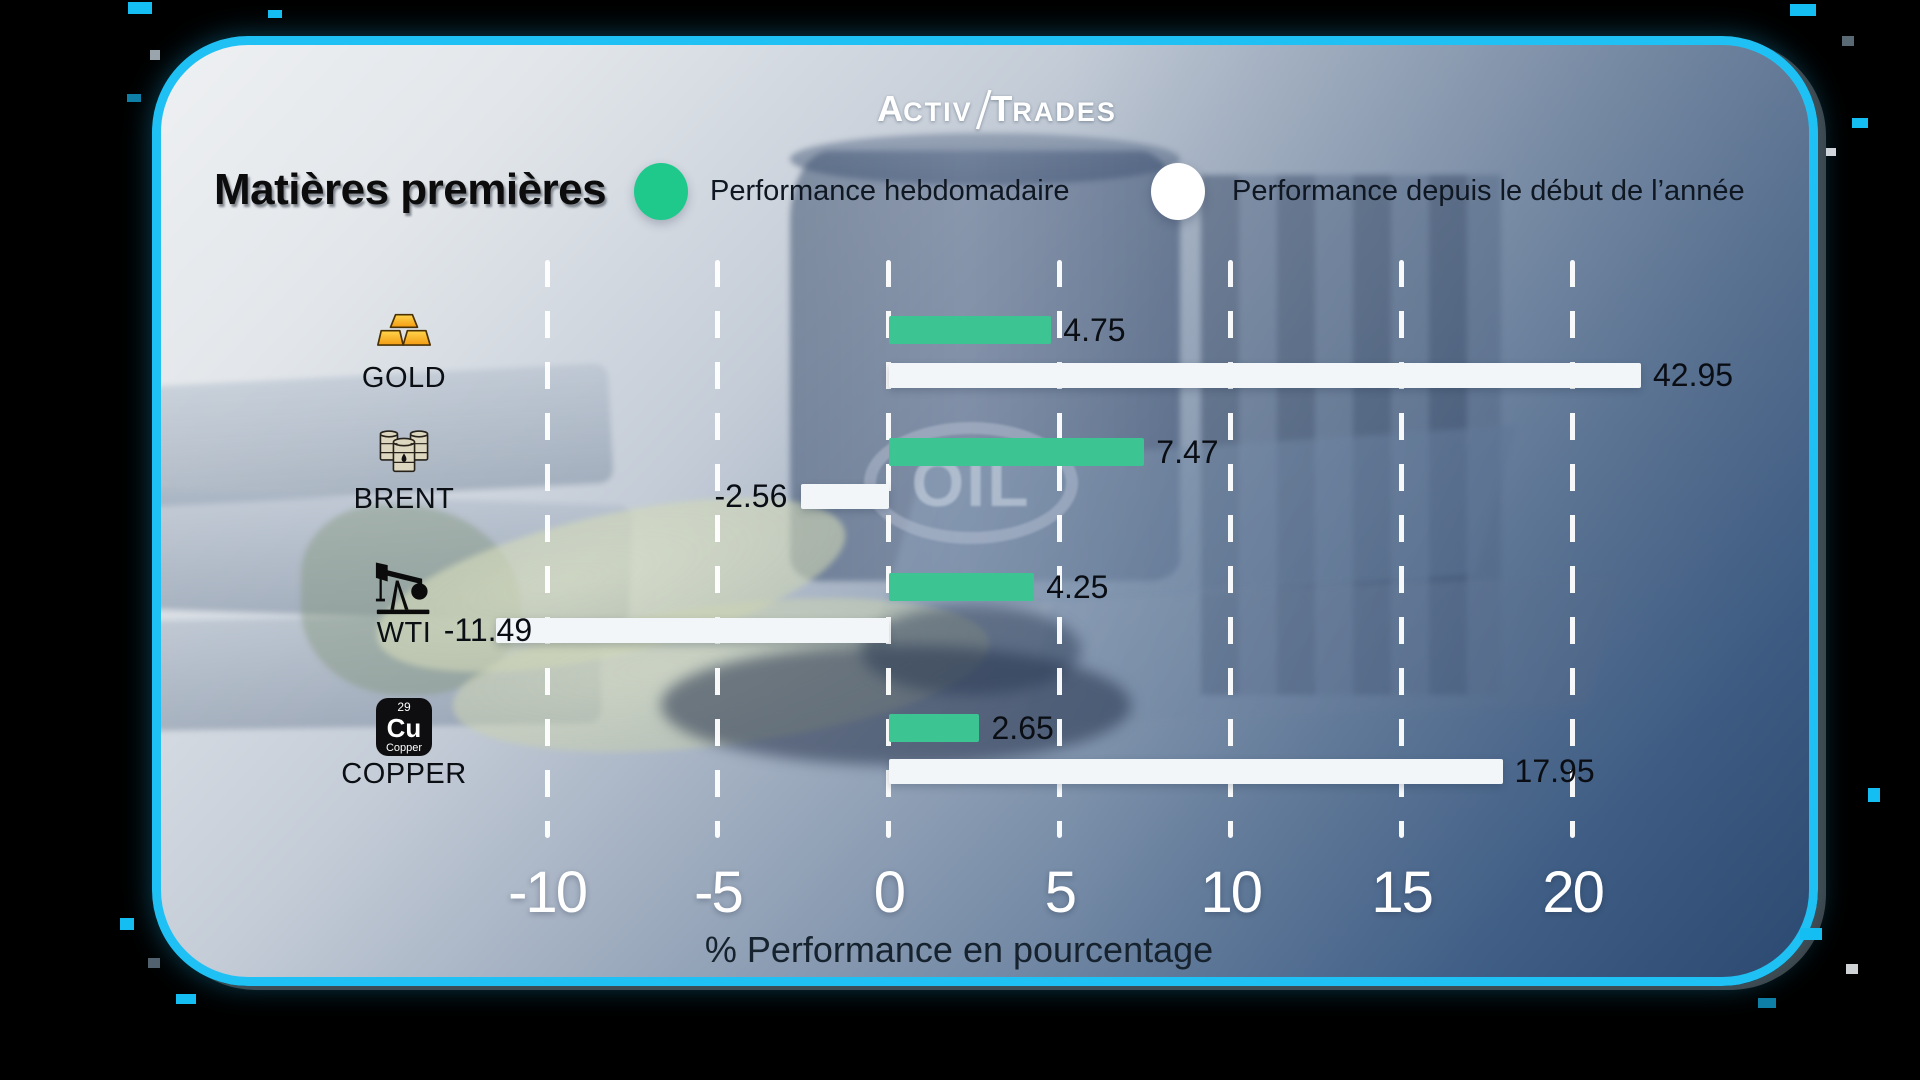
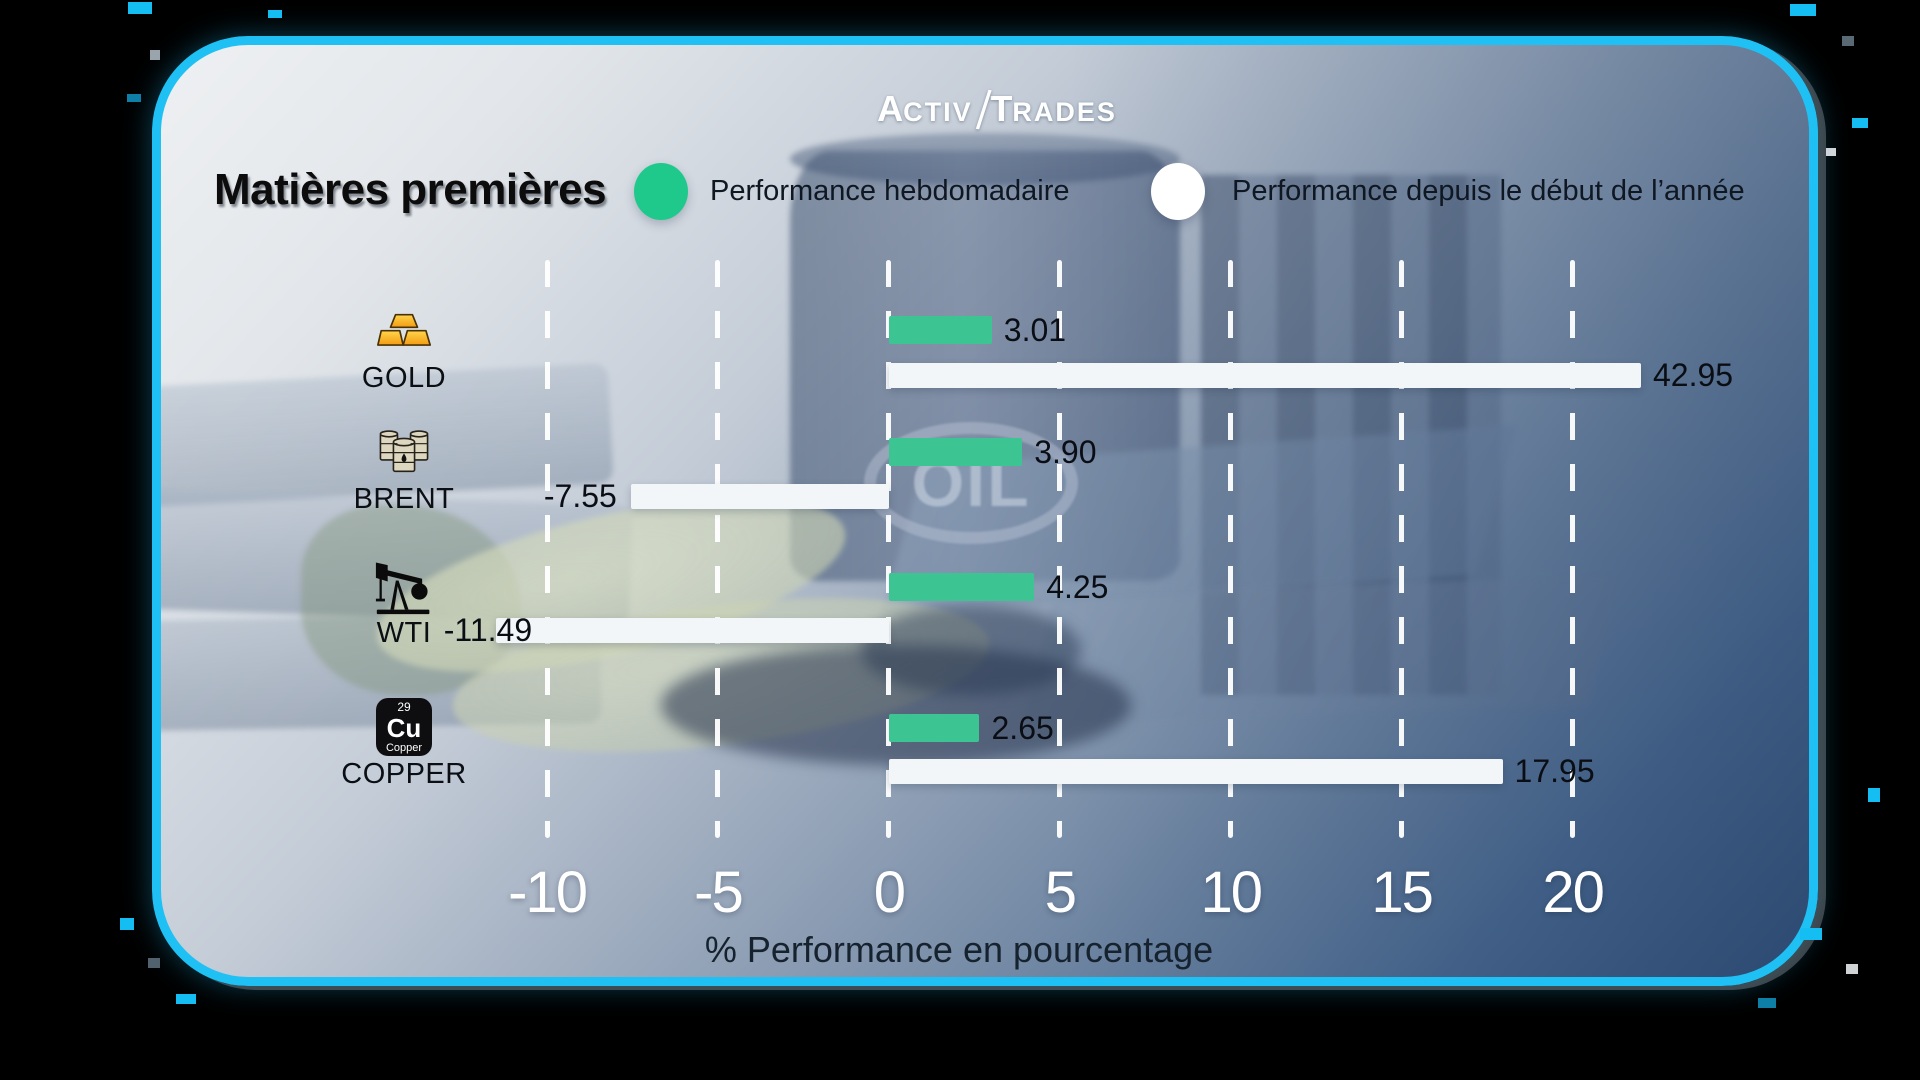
Performance hebdomadaire/GOLD: 4.75 -> 3.01
Performance hebdomadaire/BRENT: 7.47 -> 3.90
Performance depuis le début de l’année/BRENT: -2.56 -> -7.55
